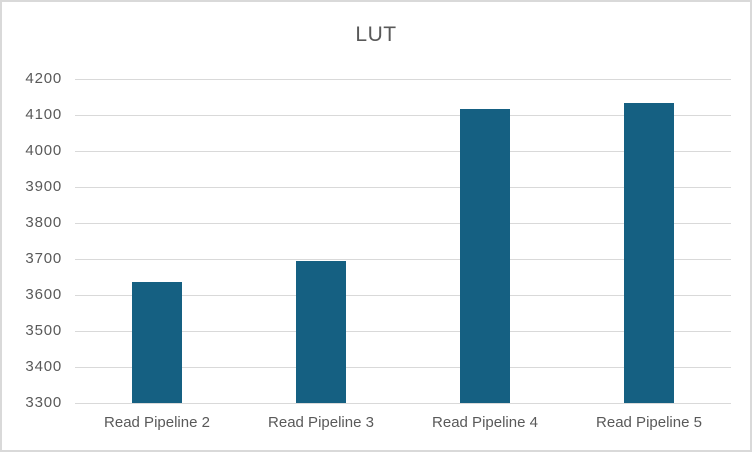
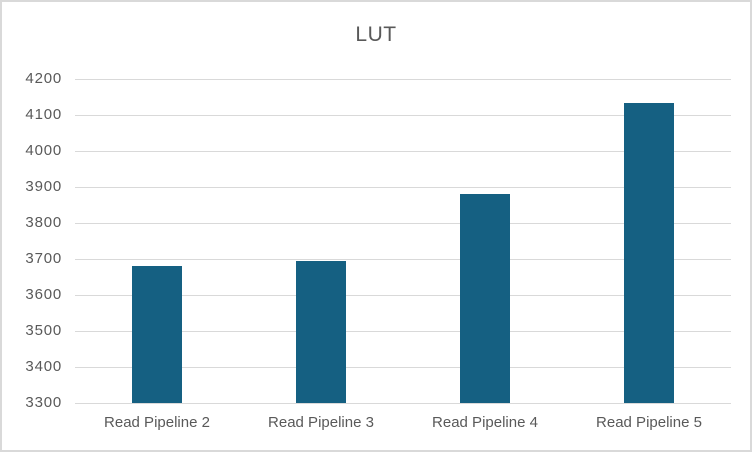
Read Pipeline 2: 3640 -> 3680
Read Pipeline 4: 4120 -> 3880
